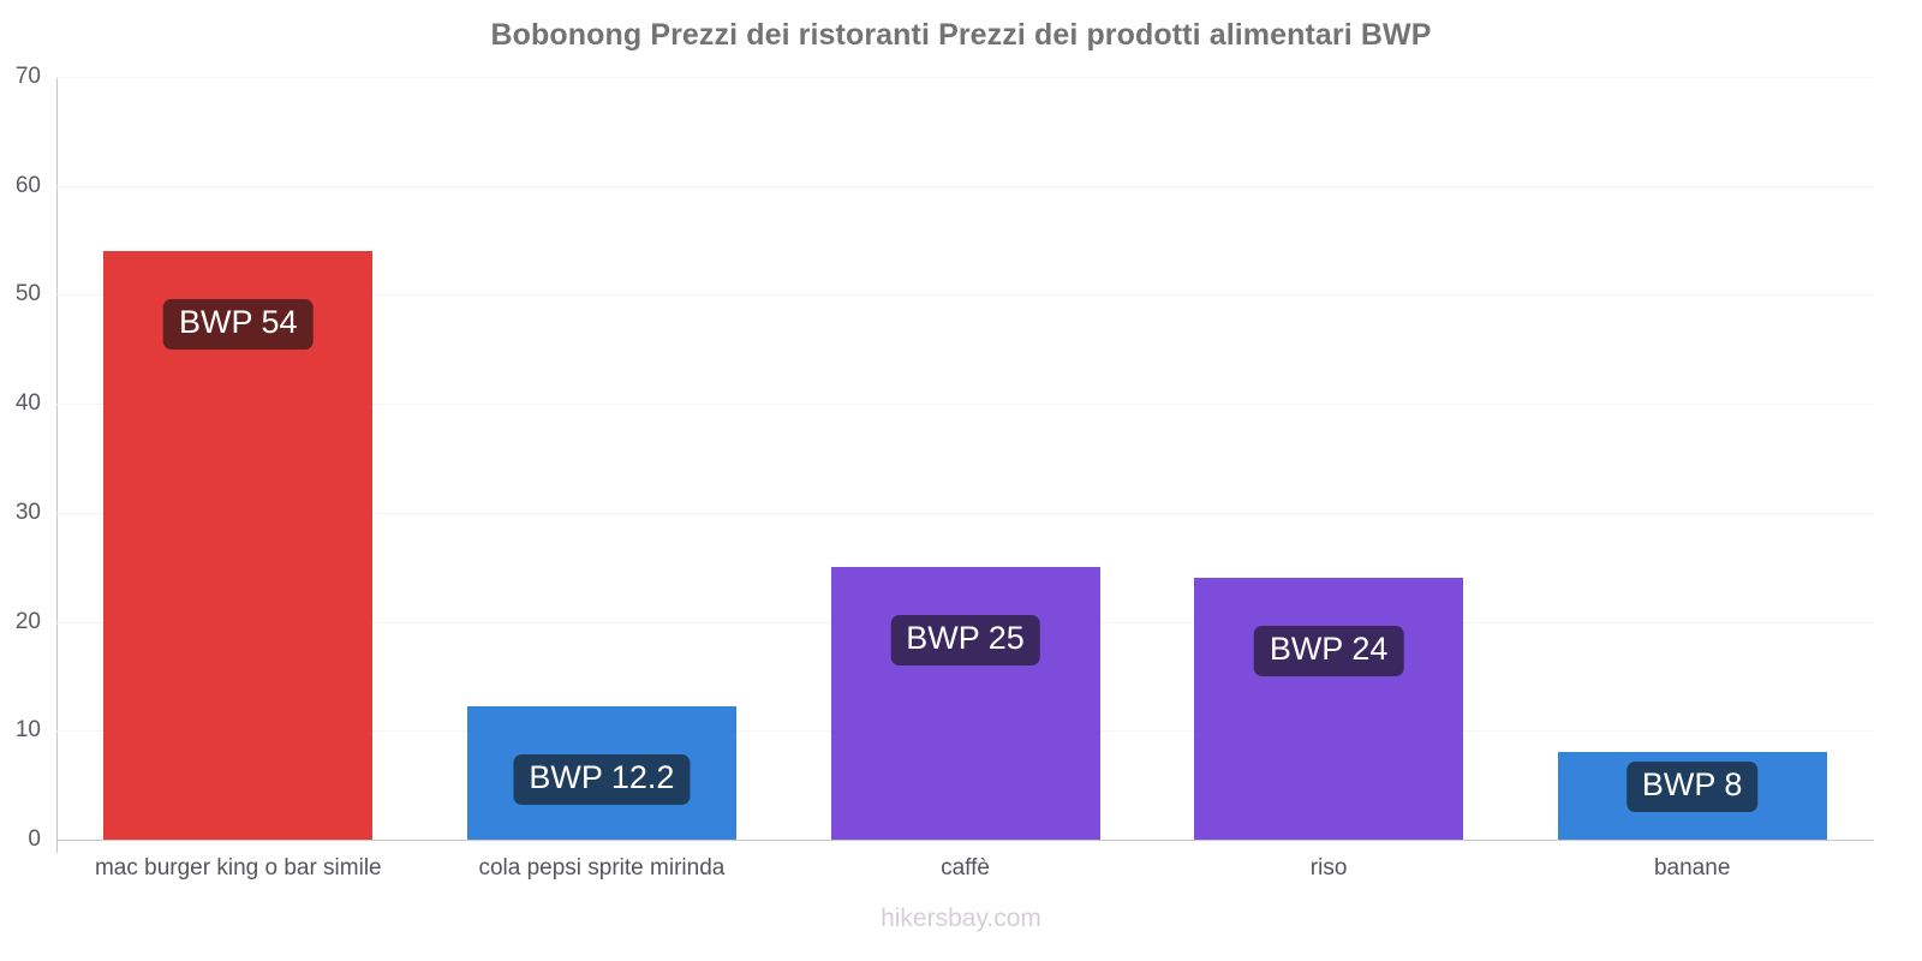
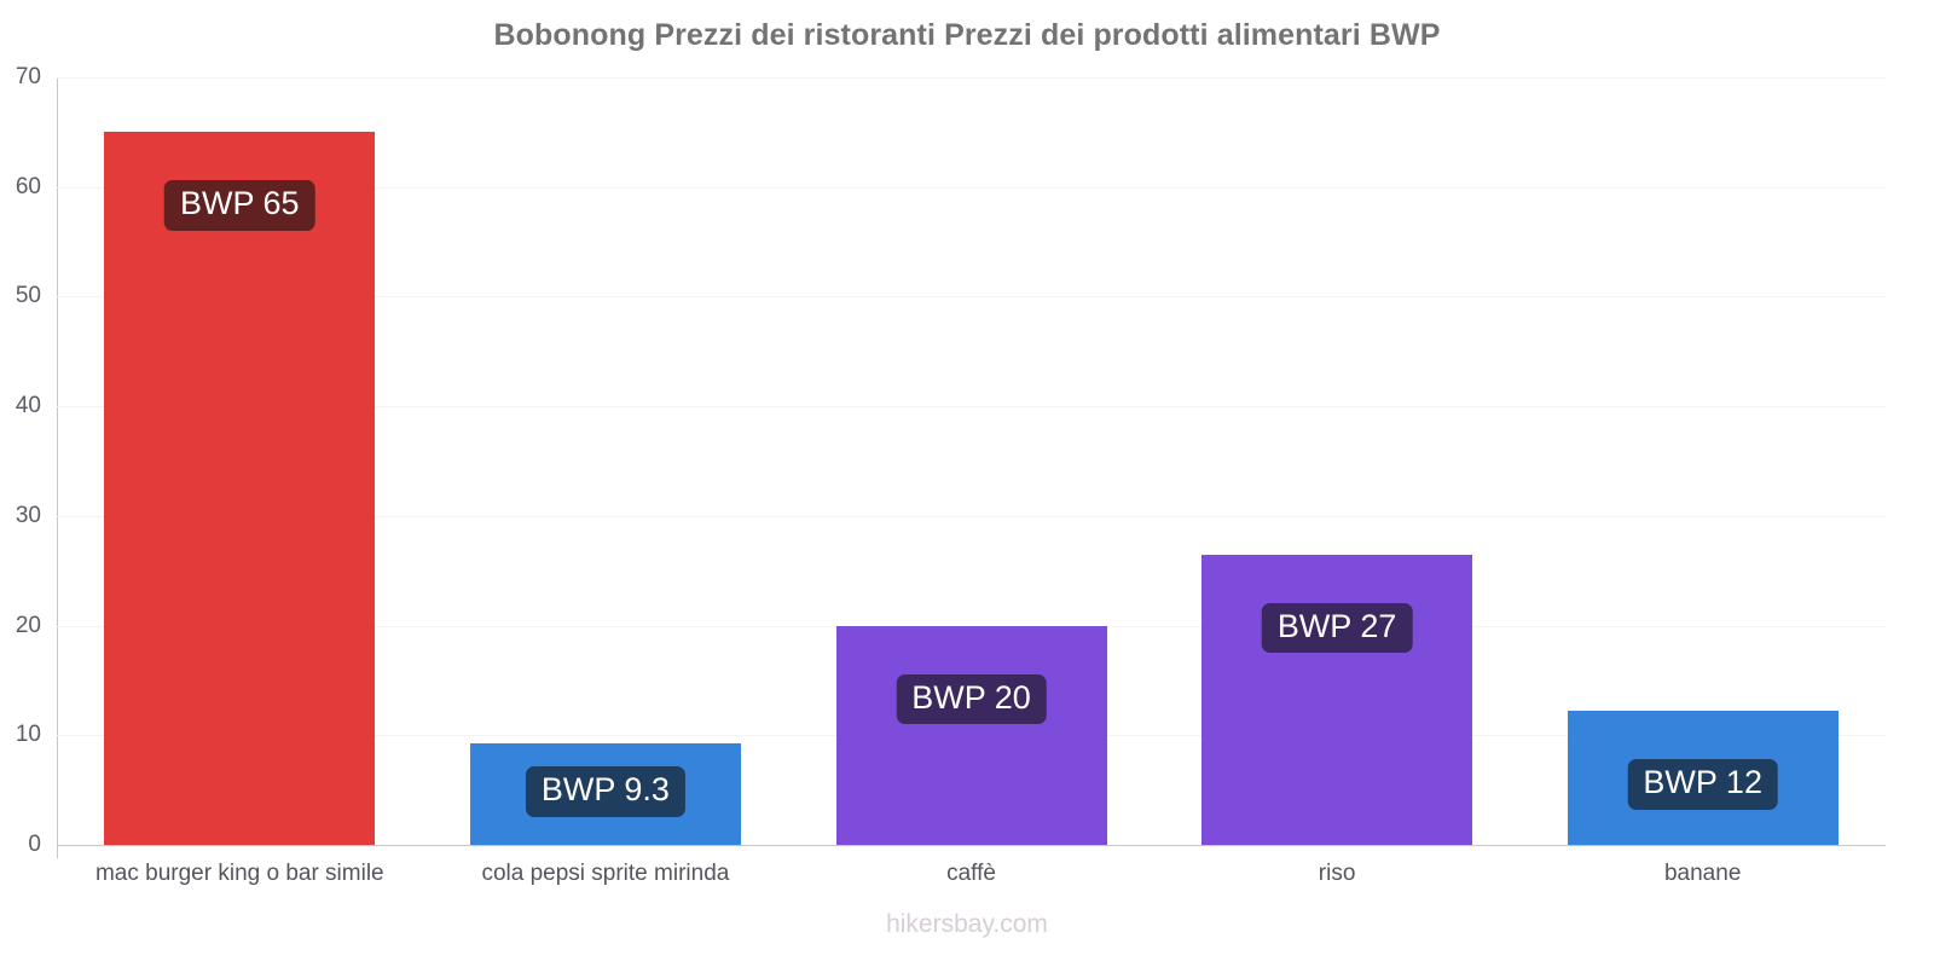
mac burger king o bar simile: 54 -> 65
cola pepsi sprite mirinda: 12.2 -> 9.3
caffè: 25 -> 20
riso: 24 -> 27
banane: 8 -> 12
